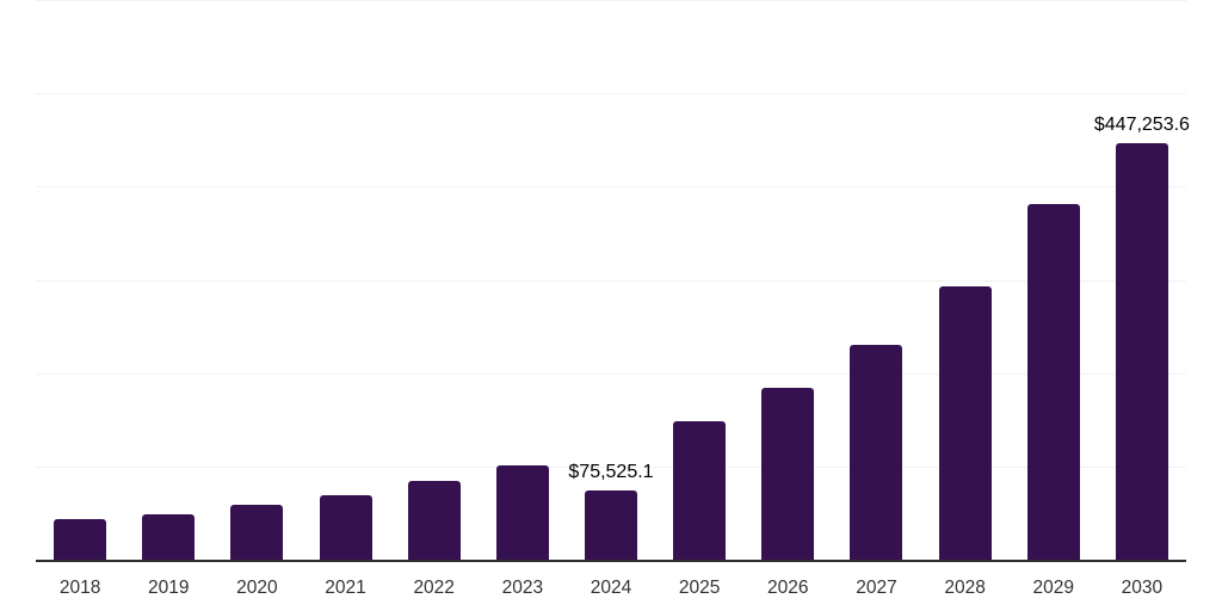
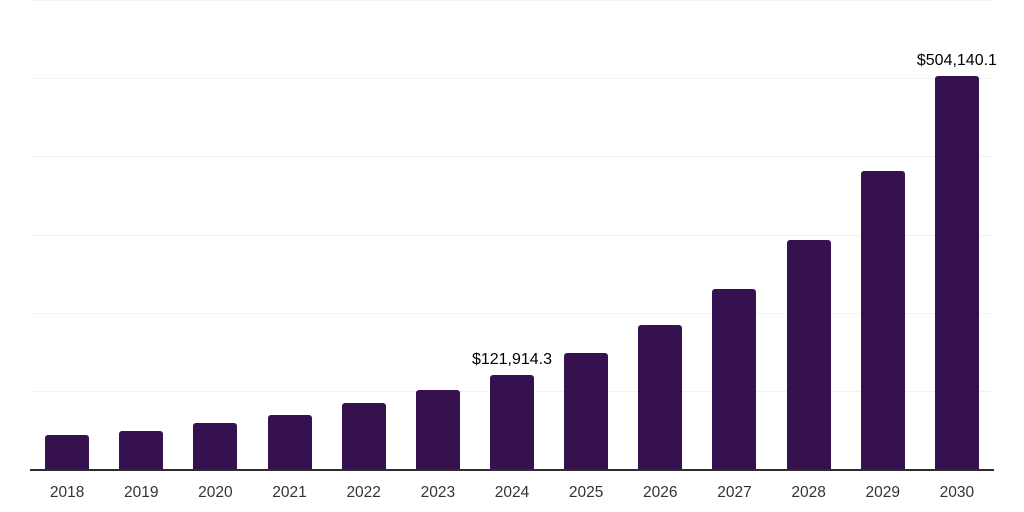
2024: $75,525.1 -> $121,914.3
2030: $447,253.6 -> $504,140.1
